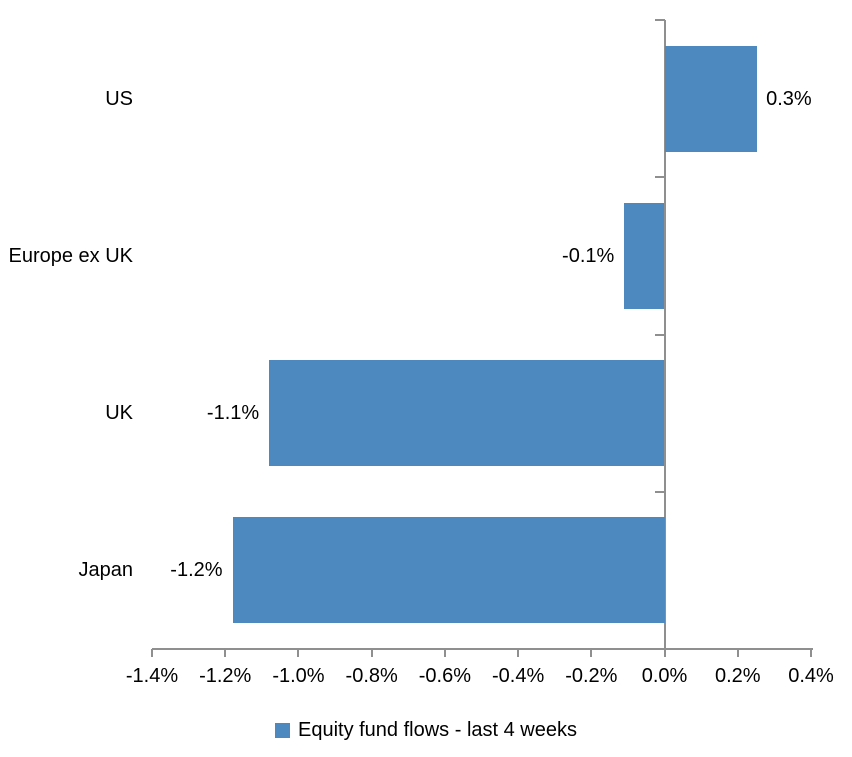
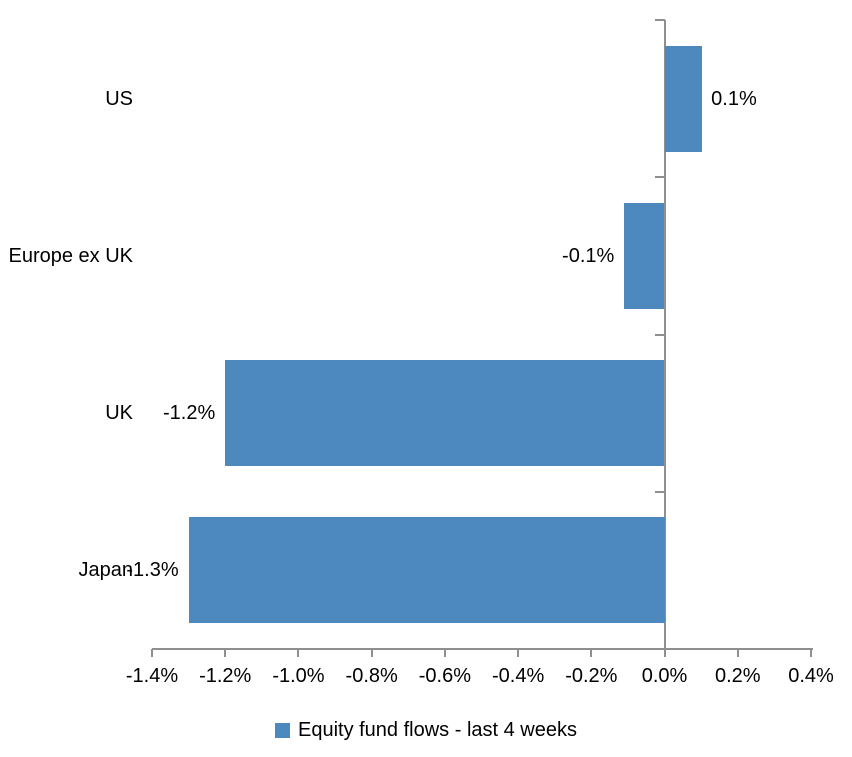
US: 0.3% -> 0.1%
UK: -1.1% -> -1.2%
Japan: -1.2% -> -1.3%
